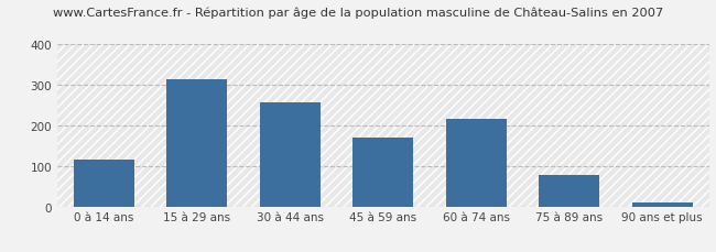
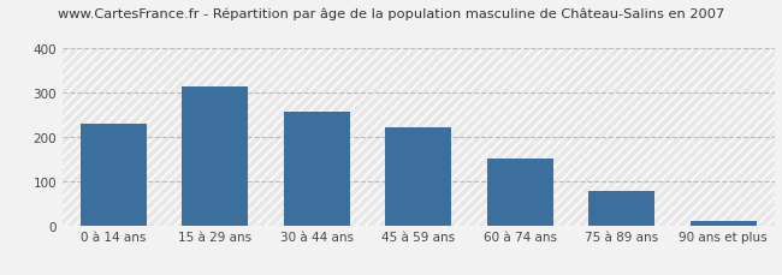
0 à 14 ans: 115 -> 230
45 à 59 ans: 170 -> 222
60 à 74 ans: 215 -> 151
